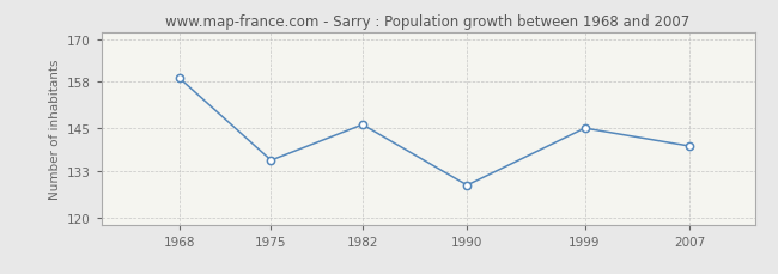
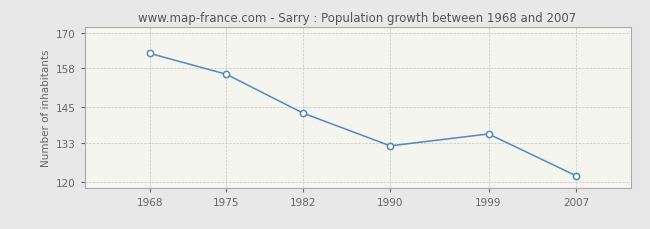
1968: 159 -> 163
1975: 136 -> 156
1982: 146 -> 143
1990: 129 -> 132
1999: 145 -> 136
2007: 140 -> 122
